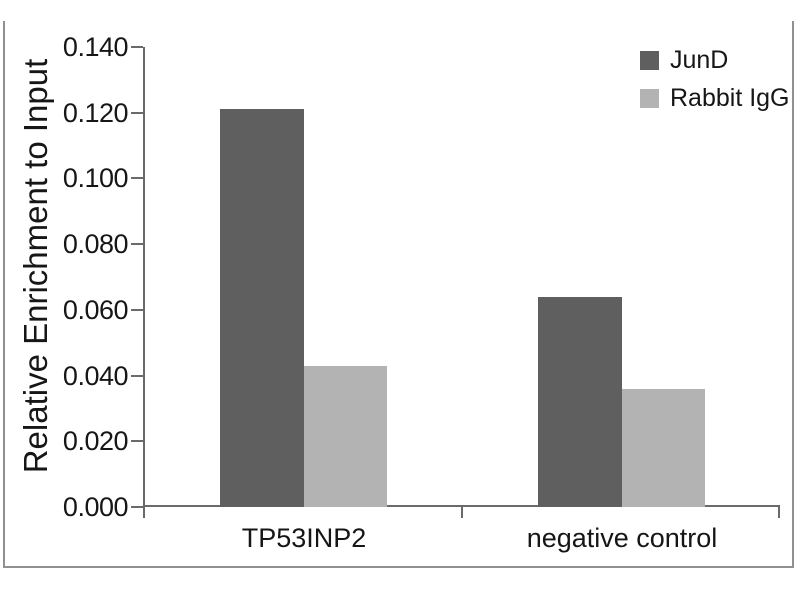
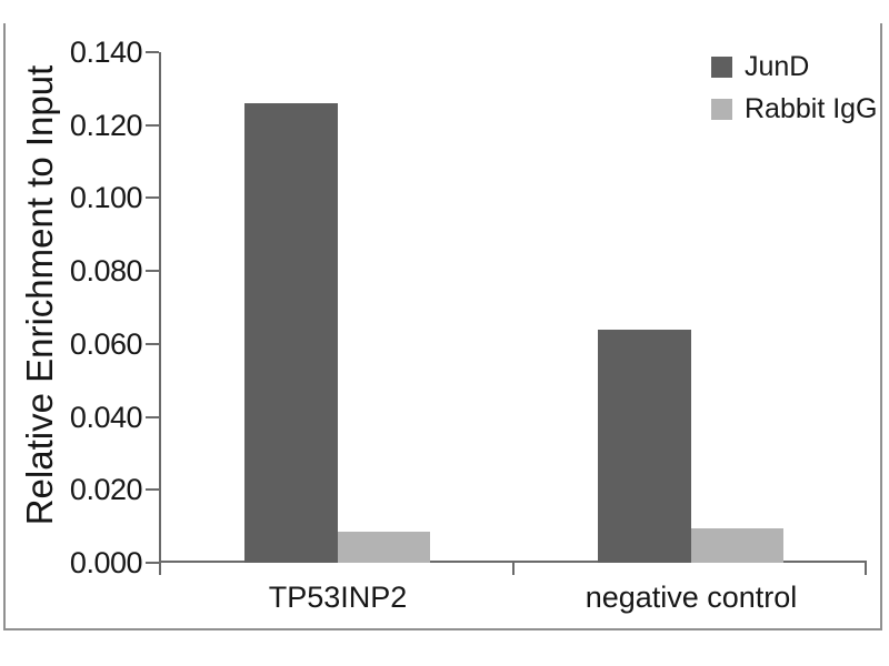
JunD/TP53INP2: 0.121 -> 0.126
Rabbit IgG/TP53INP2: 0.043 -> 0.009
Rabbit IgG/negative control: 0.036 -> 0.009
